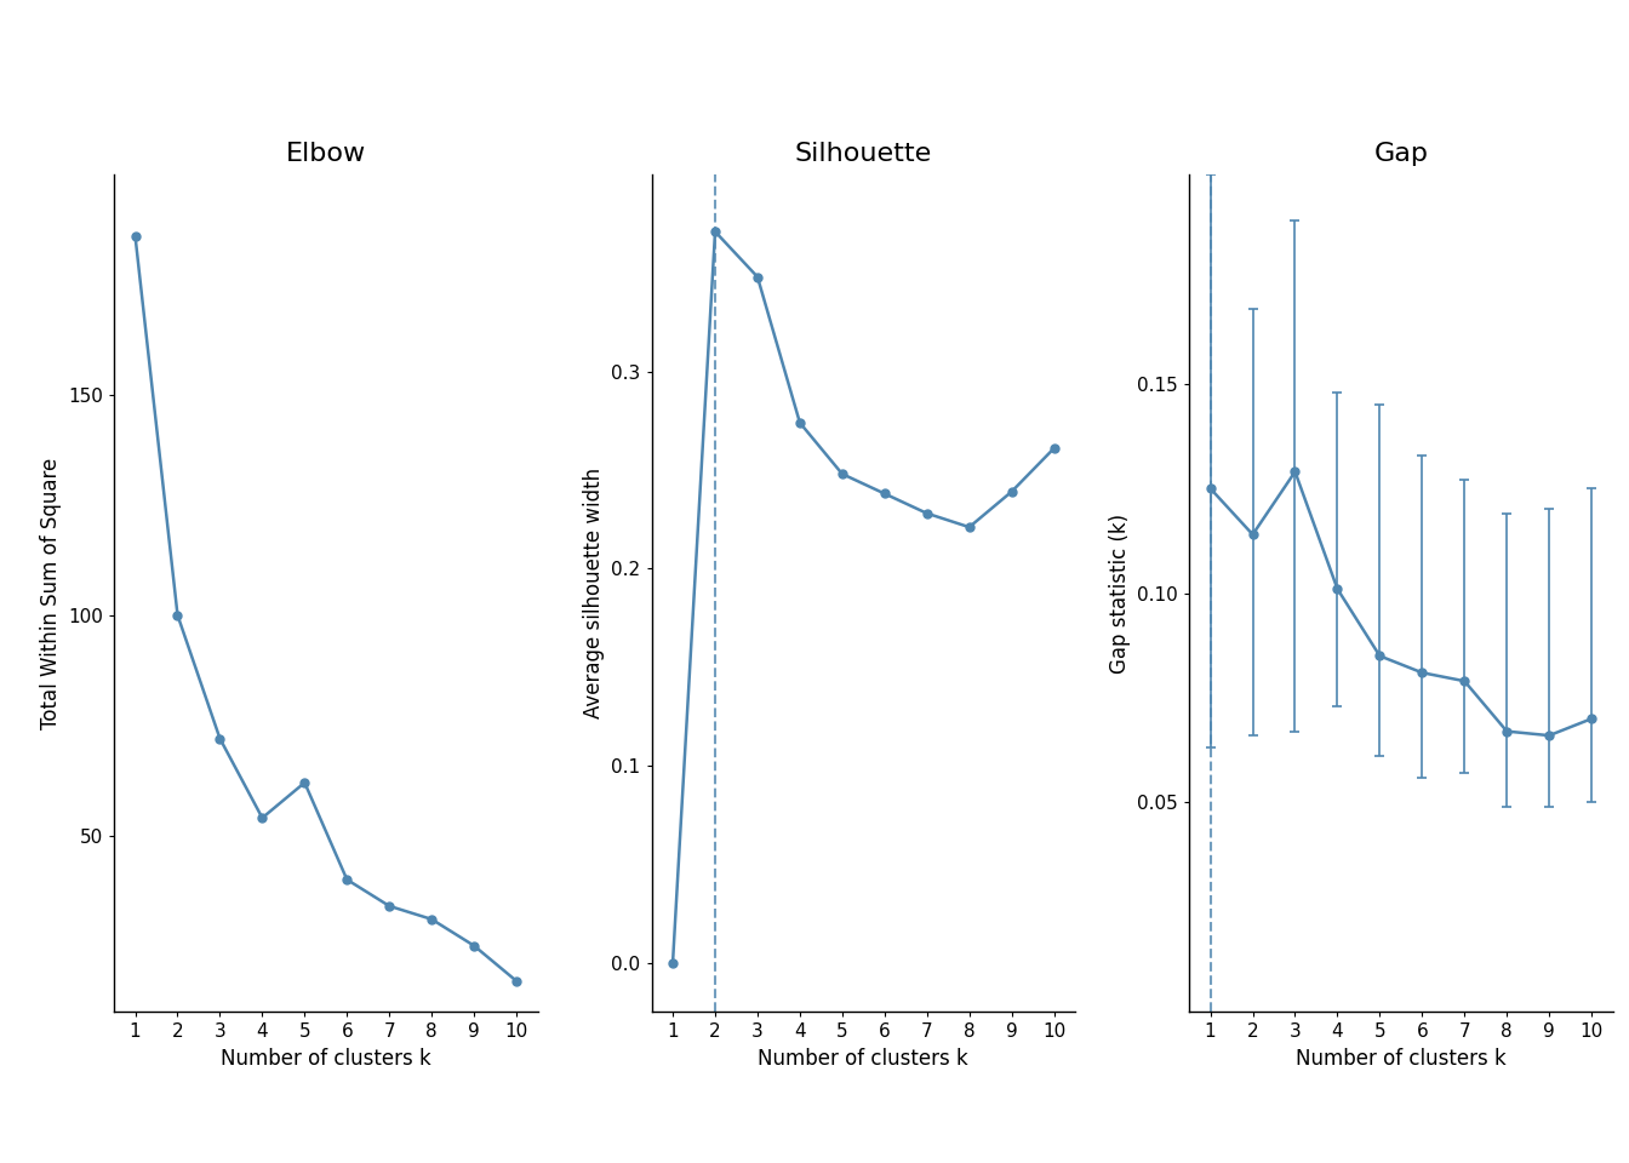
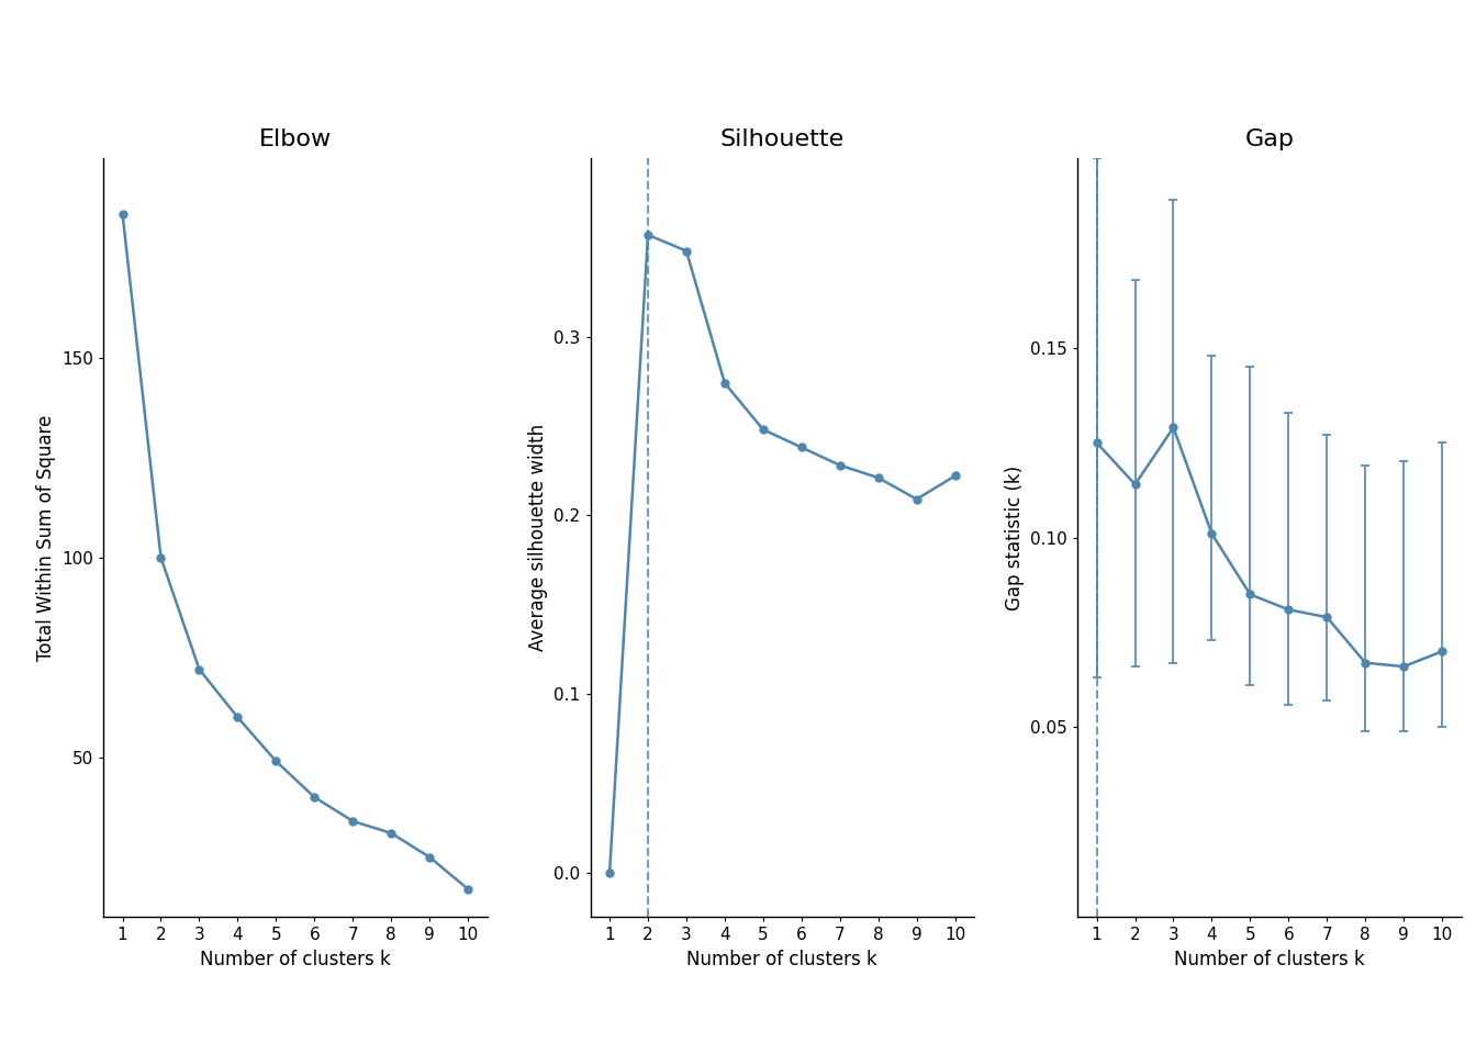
Elbow/4: 54 -> 60
Elbow/5: 62 -> 49
Silhouette/2: 0.371 -> 0.357
Silhouette/9: 0.239 -> 0.209
Silhouette/10: 0.261 -> 0.222
